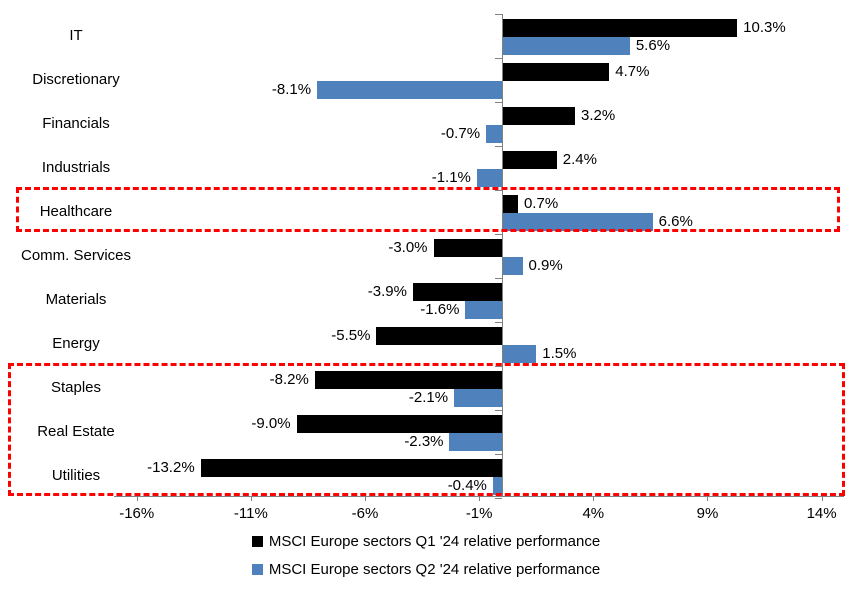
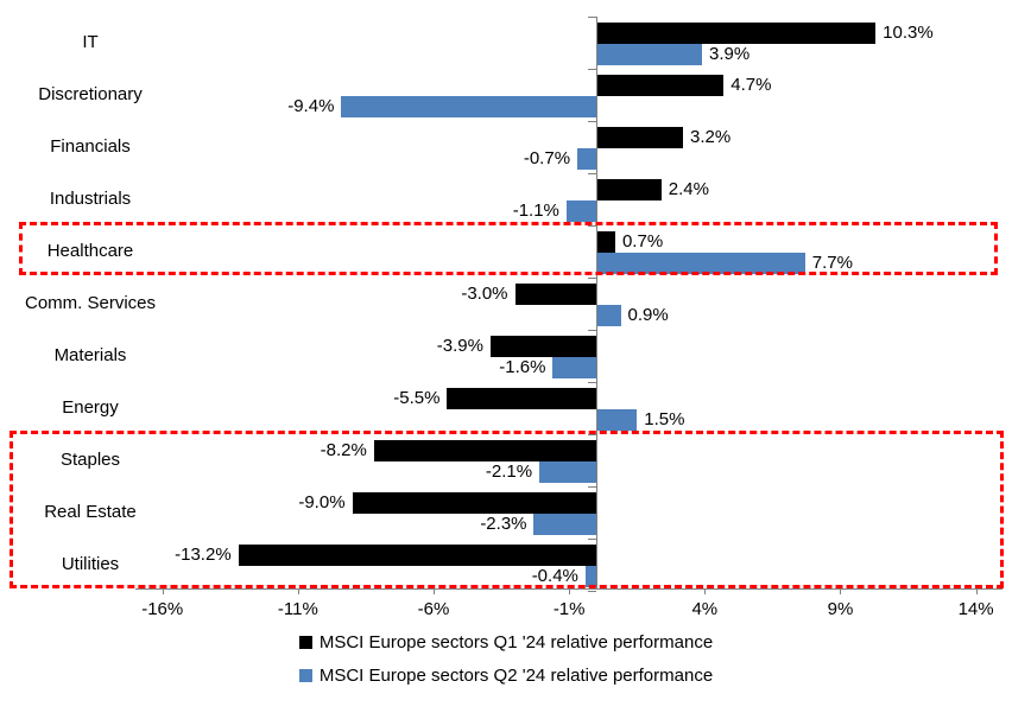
MSCI Europe sectors Q2 '24 relative performance/IT: 5.6% -> 3.9%
MSCI Europe sectors Q2 '24 relative performance/Discretionary: -8.1% -> -9.4%
MSCI Europe sectors Q2 '24 relative performance/Healthcare: 6.6% -> 7.7%
